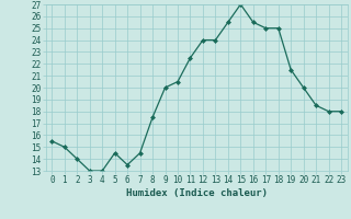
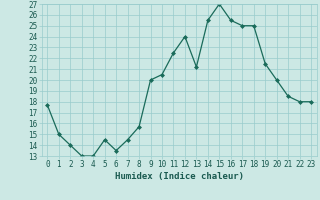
0: 15.5 -> 17.7
8: 17.5 -> 15.7
13: 24.0 -> 21.2
